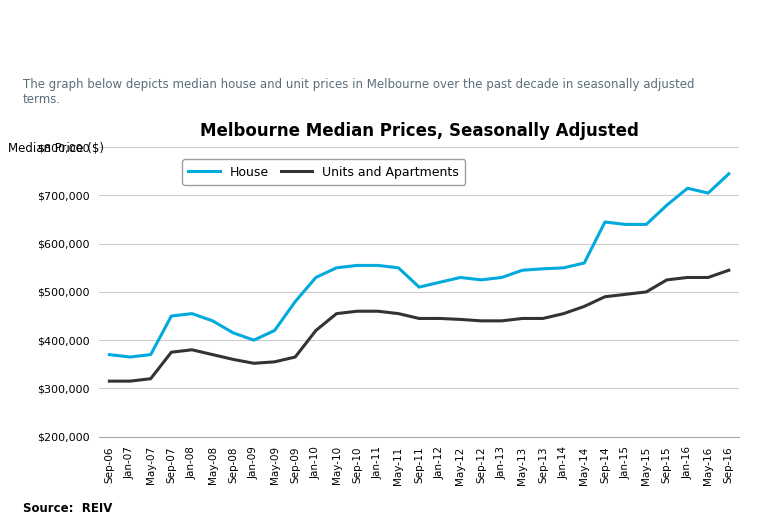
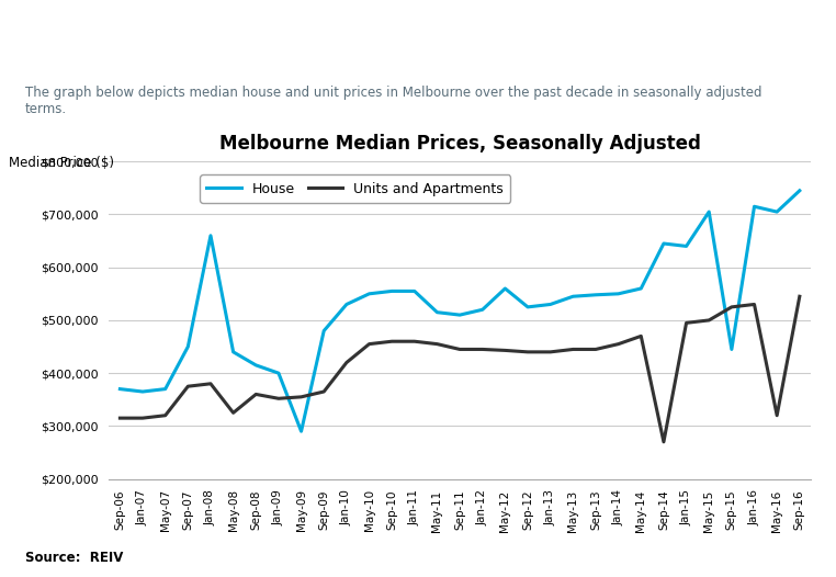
House/Jan-08: $455,000 -> $660,000
Units and Apartments/May-08: $370,000 -> $325,000
House/May-09: $420,000 -> $290,000
House/May-11: $550,000 -> $515,000
House/May-12: $530,000 -> $560,000
Units and Apartments/Sep-14: $490,000 -> $270,000
House/May-15: $640,000 -> $705,000
House/Sep-15: $680,000 -> $445,000
Units and Apartments/May-16: $530,000 -> $320,000
